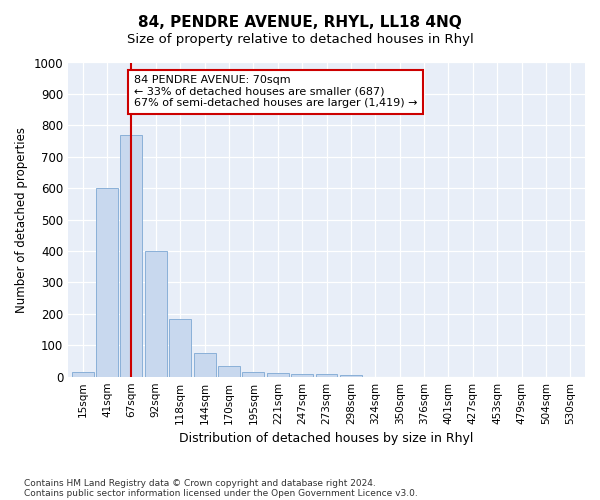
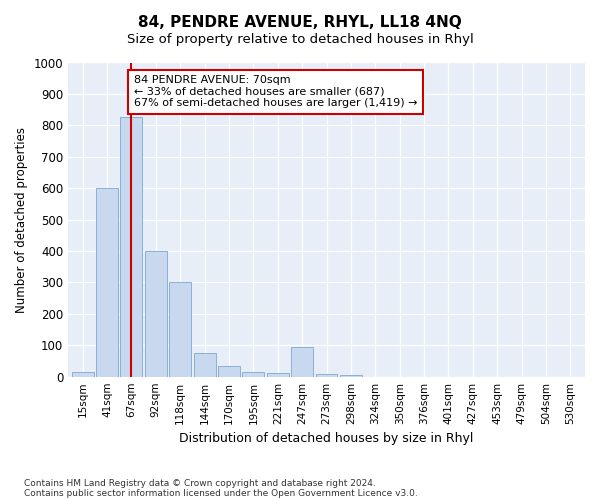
67sqm: 770 -> 825
118sqm: 185 -> 300
247sqm: 10 -> 95
